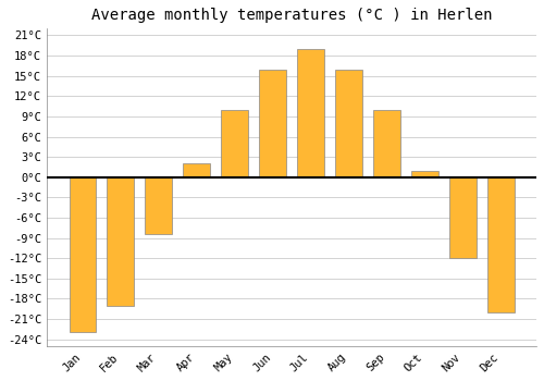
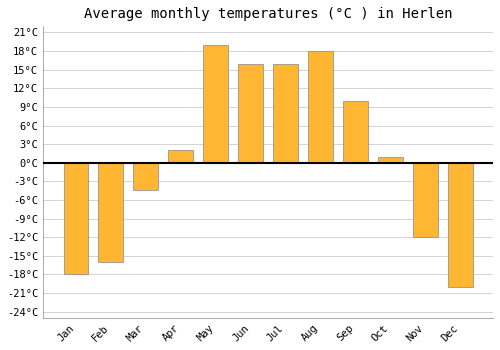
Jan: -23.0°C -> -18.0°C
Feb: -19.0°C -> -16.0°C
Mar: -8.5°C -> -4.4°C
May: 10.0°C -> 19.0°C
Jul: 19.0°C -> 16.0°C
Aug: 16.0°C -> 18.0°C
